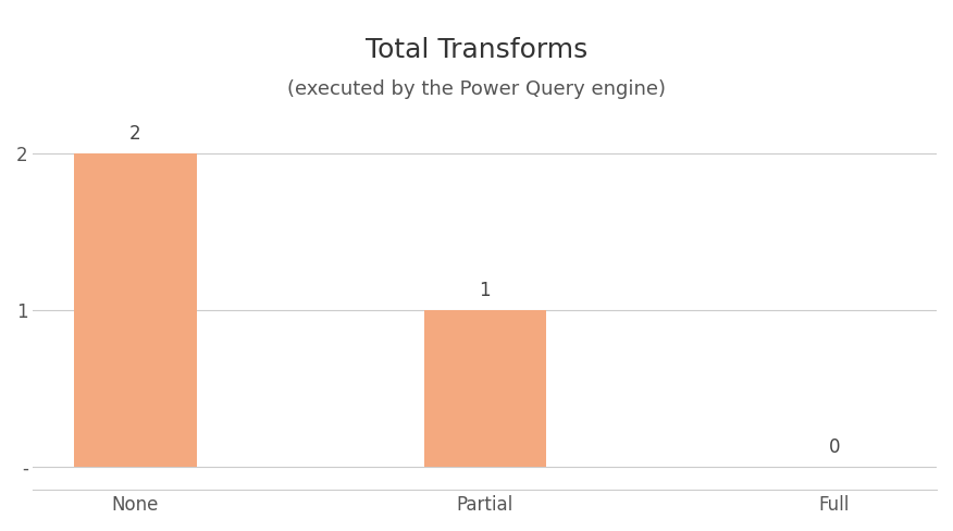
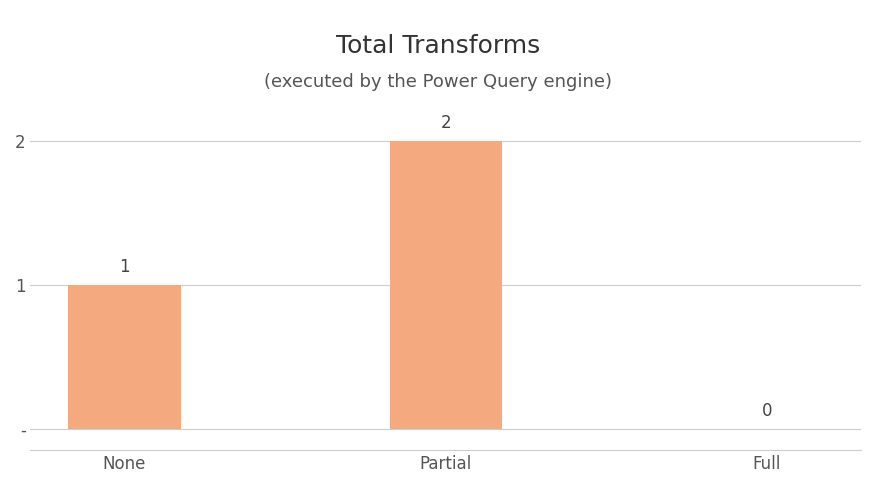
None: 2 -> 1
Partial: 1 -> 2
